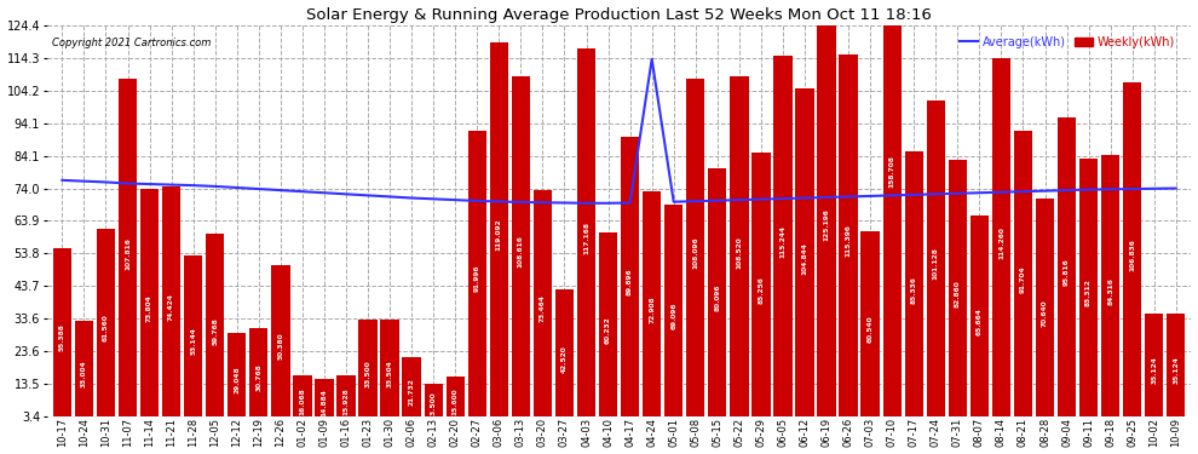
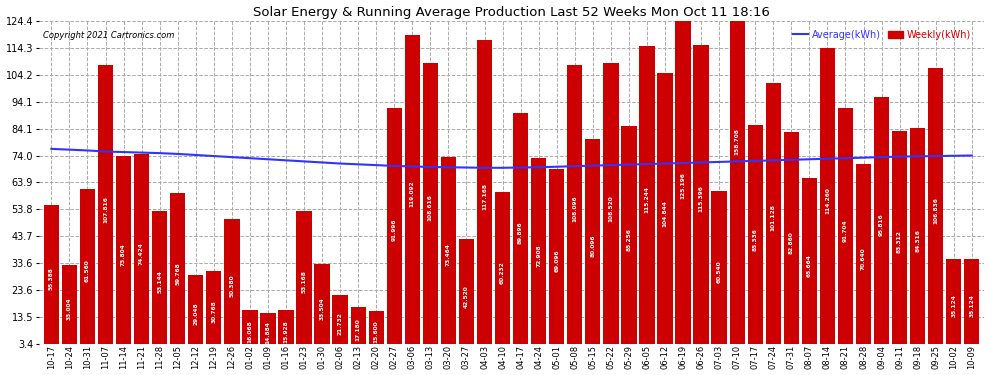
Weekly(kWh)/01-23: 33.5 -> 53.2
Weekly(kWh)/02-13: 13.5 -> 17.2
Average(kWh)/04-24: 114.0 -> 69.6
